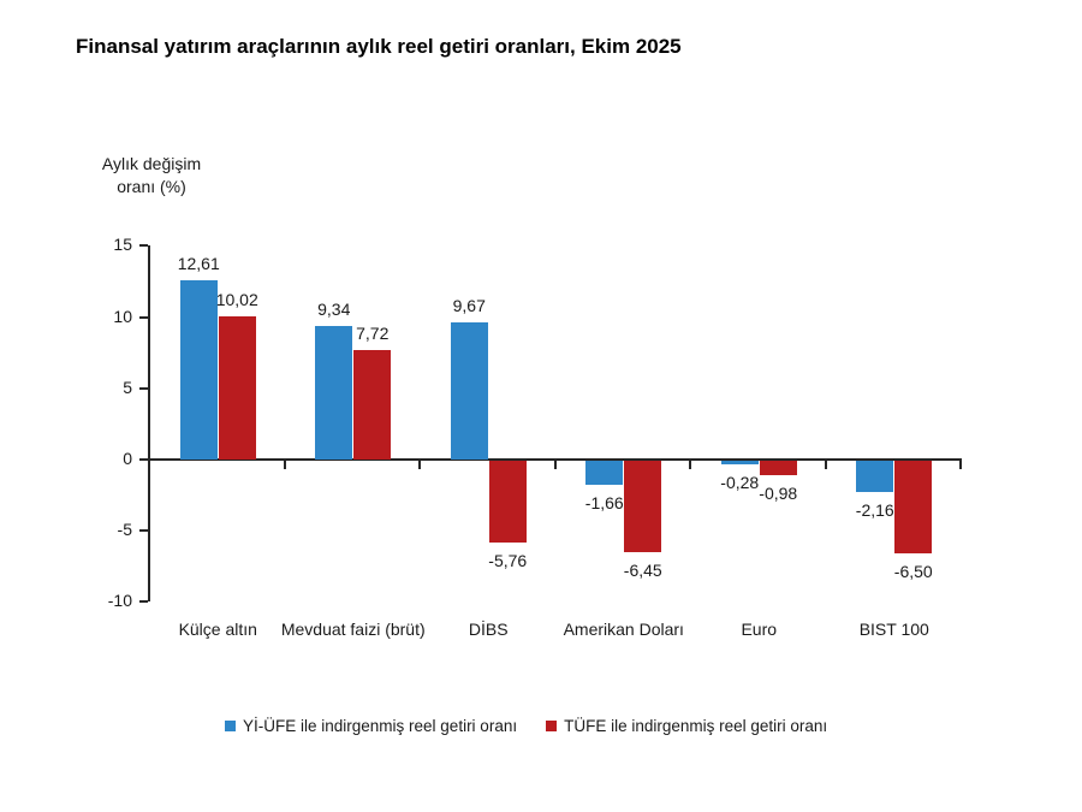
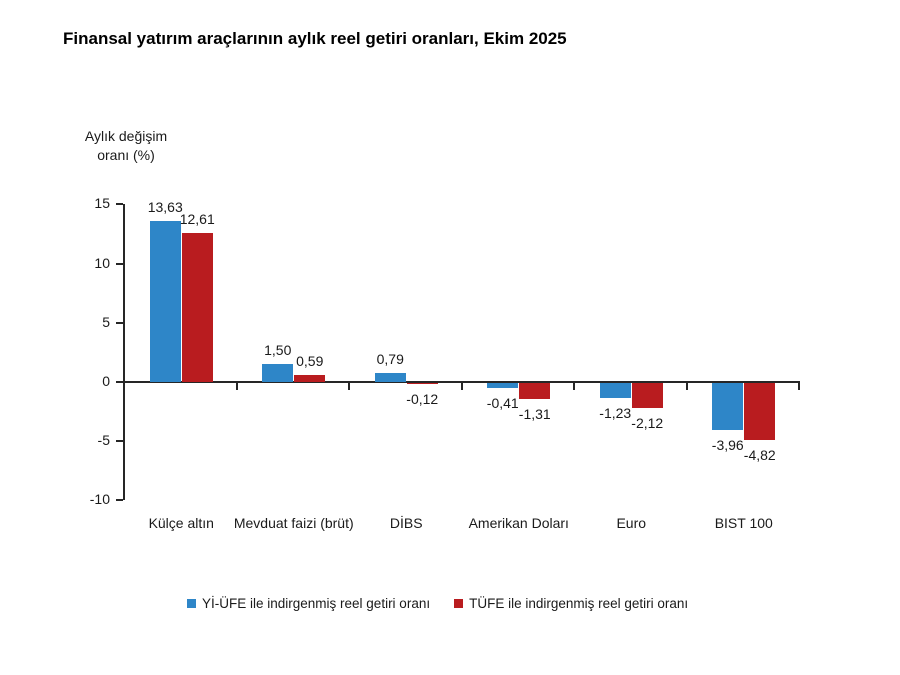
Yİ-ÜFE ile indirgenmiş reel getiri oranı/Külçe altın: 12,61 -> 13,63
TÜFE ile indirgenmiş reel getiri oranı/Külçe altın: 10,02 -> 12,61
Yİ-ÜFE ile indirgenmiş reel getiri oranı/Mevduat faizi (brüt): 9,34 -> 1,50
TÜFE ile indirgenmiş reel getiri oranı/Mevduat faizi (brüt): 7,72 -> 0,59
Yİ-ÜFE ile indirgenmiş reel getiri oranı/DİBS: 9,67 -> 0,79
TÜFE ile indirgenmiş reel getiri oranı/DİBS: -5,76 -> -0,12
Yİ-ÜFE ile indirgenmiş reel getiri oranı/Amerikan Doları: -1,66 -> -0,41
TÜFE ile indirgenmiş reel getiri oranı/Amerikan Doları: -6,45 -> -1,31
Yİ-ÜFE ile indirgenmiş reel getiri oranı/Euro: -0,28 -> -1,23
TÜFE ile indirgenmiş reel getiri oranı/Euro: -0,98 -> -2,12
Yİ-ÜFE ile indirgenmiş reel getiri oranı/BIST 100: -2,16 -> -3,96
TÜFE ile indirgenmiş reel getiri oranı/BIST 100: -6,50 -> -4,82
